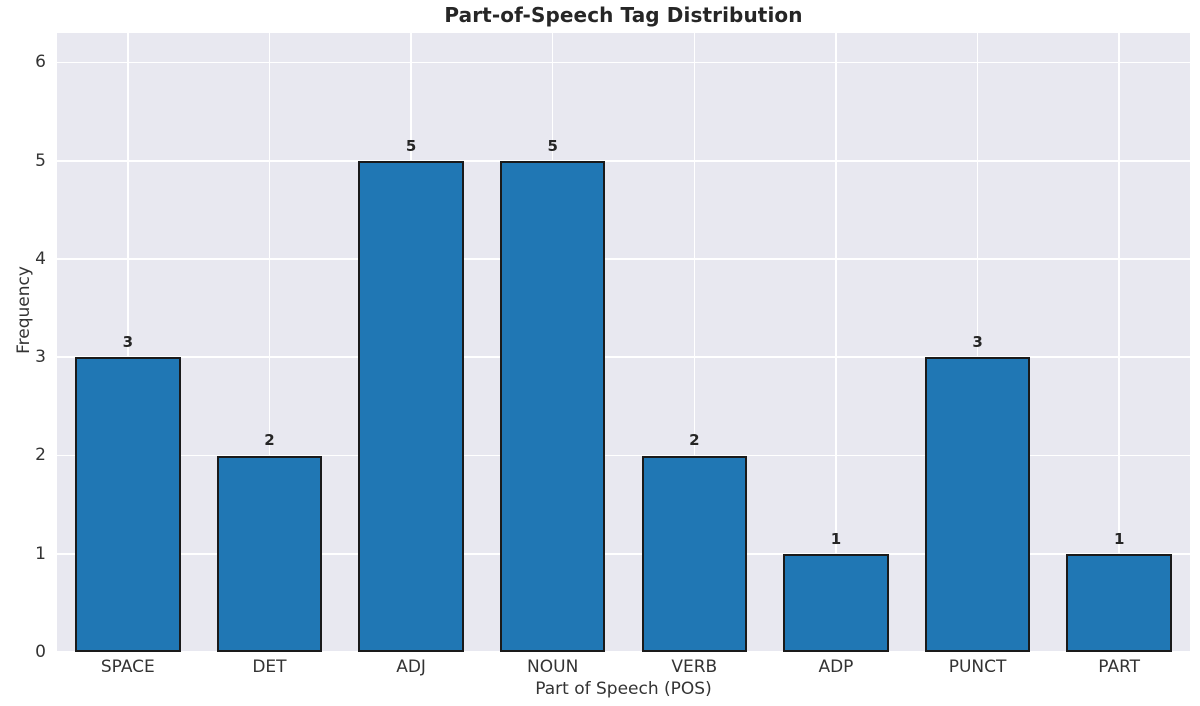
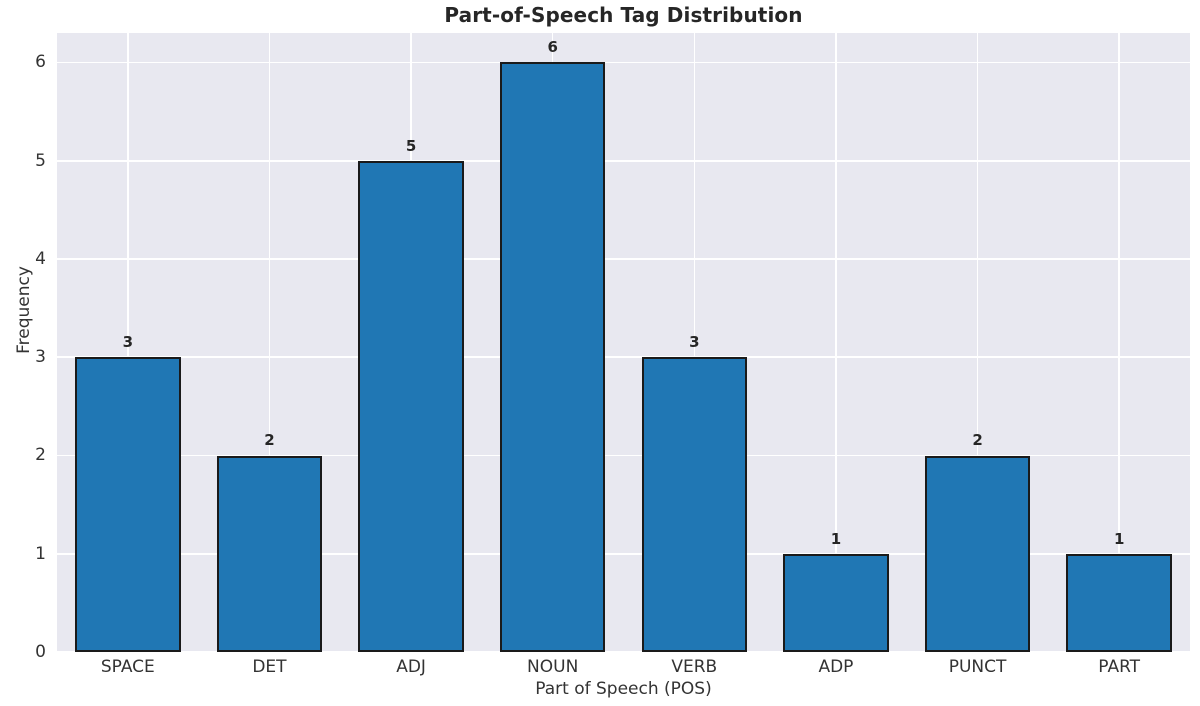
NOUN: 5 -> 6
VERB: 2 -> 3
PUNCT: 3 -> 2
